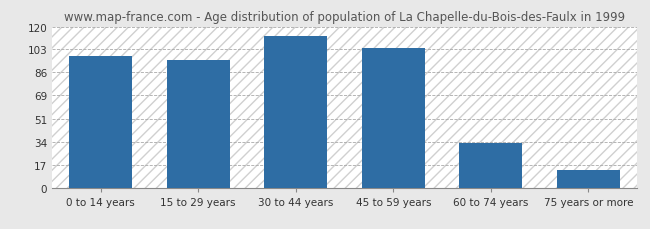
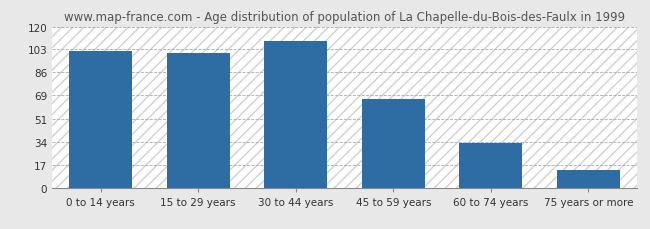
0 to 14 years: 98 -> 102
15 to 29 years: 95 -> 100
30 to 44 years: 113 -> 109
45 to 59 years: 104 -> 66
